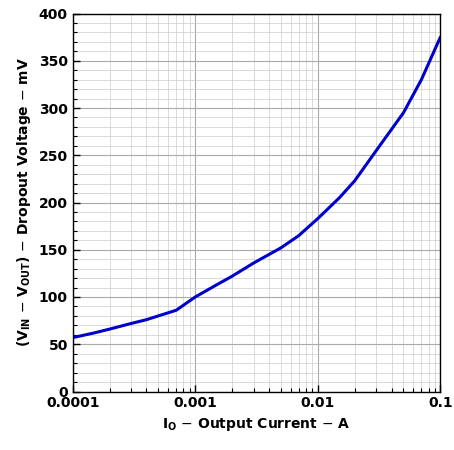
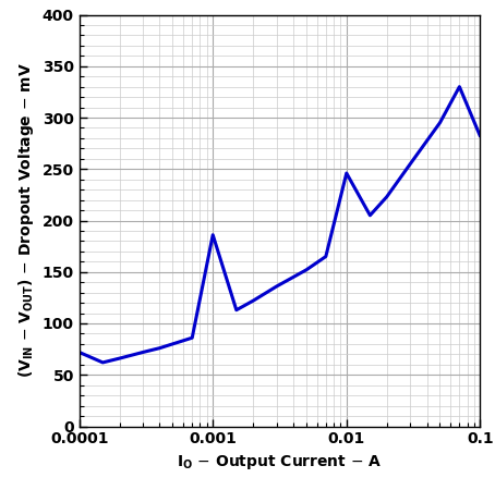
0.0001: 57 -> 72
0.001: 100 -> 186
0.01: 183 -> 246
0.1: 375 -> 282
